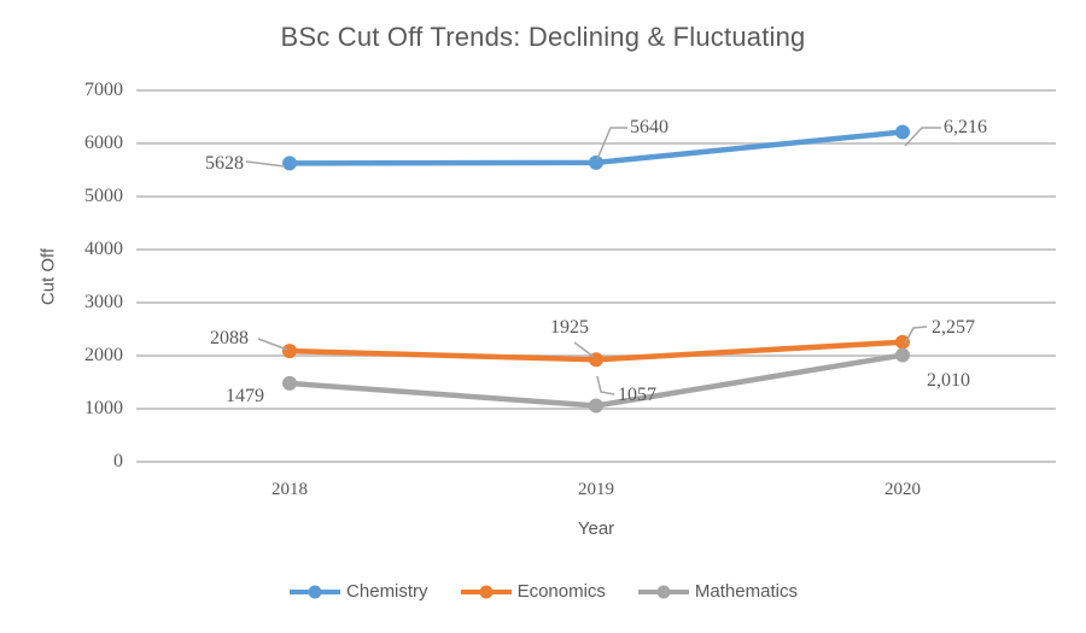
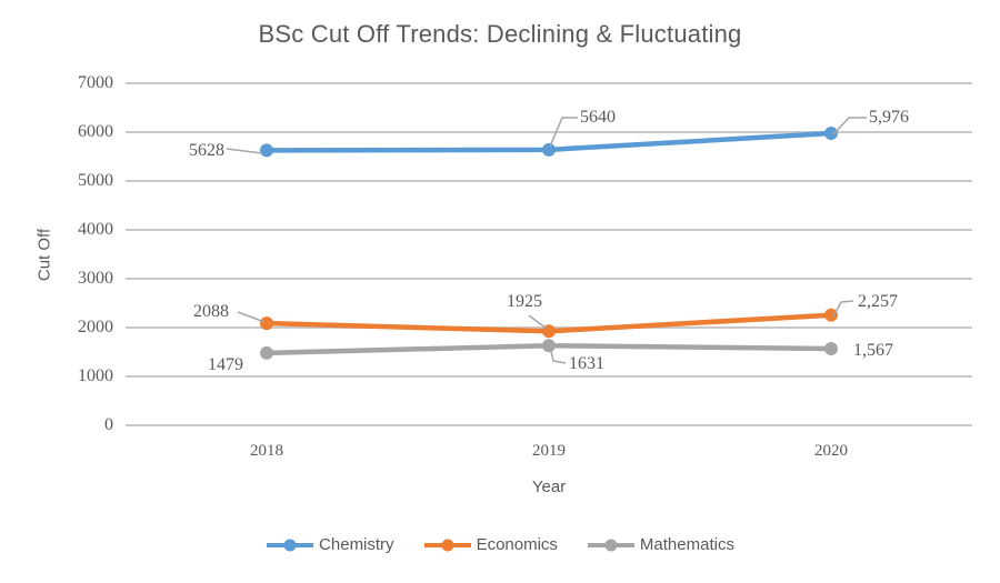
Mathematics/2019: 1057 -> 1631
Chemistry/2020: 6,216 -> 5,976
Mathematics/2020: 2,010 -> 1,567
